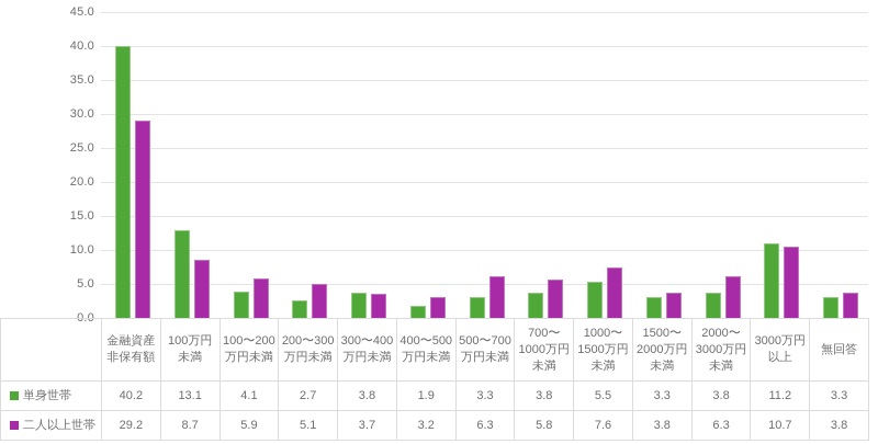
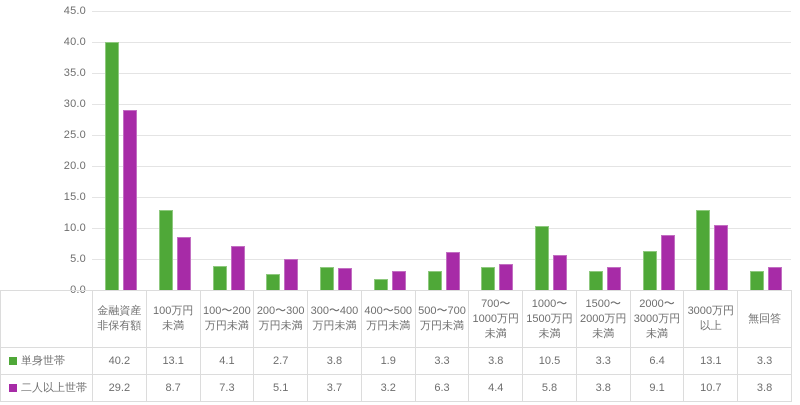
二人以上世帯/100〜200 万円未満: 5.9 -> 7.3
二人以上世帯/700〜 1000万円 未満: 5.8 -> 4.4
単身世帯/1000〜 1500万円 未満: 5.5 -> 10.5
二人以上世帯/1000〜 1500万円 未満: 7.6 -> 5.8
単身世帯/2000〜 3000万円 未満: 3.8 -> 6.4
二人以上世帯/2000〜 3000万円 未満: 6.3 -> 9.1
単身世帯/3000万円 以上: 11.2 -> 13.1
